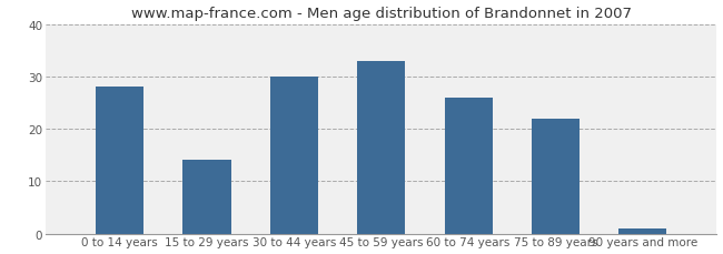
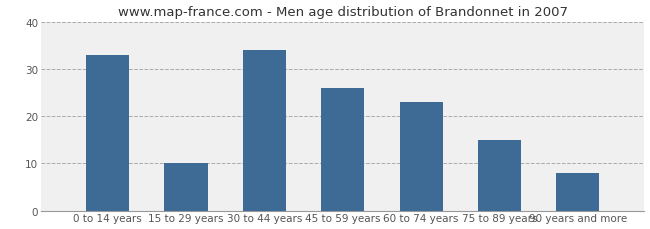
0 to 14 years: 28 -> 33
15 to 29 years: 14 -> 10
30 to 44 years: 30 -> 34
45 to 59 years: 33 -> 26
60 to 74 years: 26 -> 23
75 to 89 years: 22 -> 15
90 years and more: 1 -> 8
